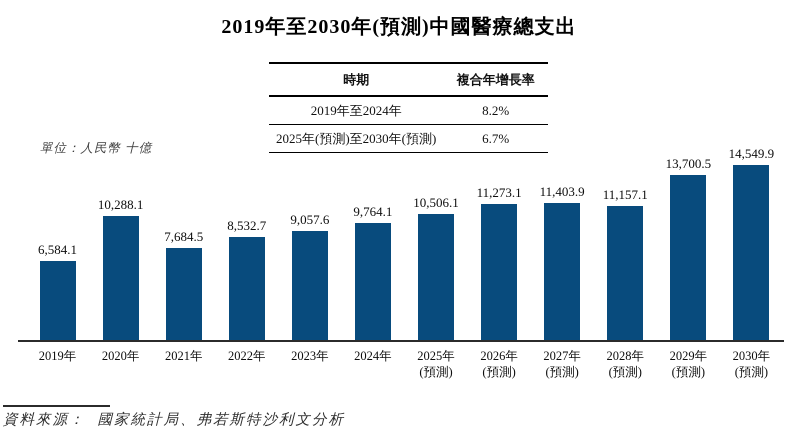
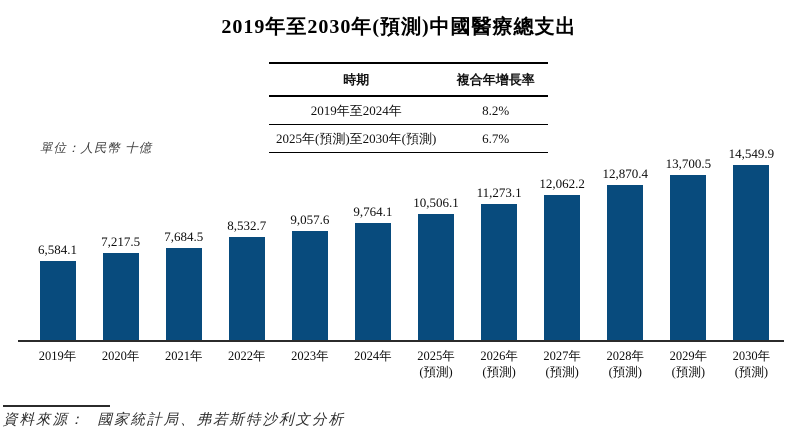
2020年: 10,288.1 -> 7,217.5
2027年: 11,403.9 -> 12,062.2
2028年: 11,157.1 -> 12,870.4
